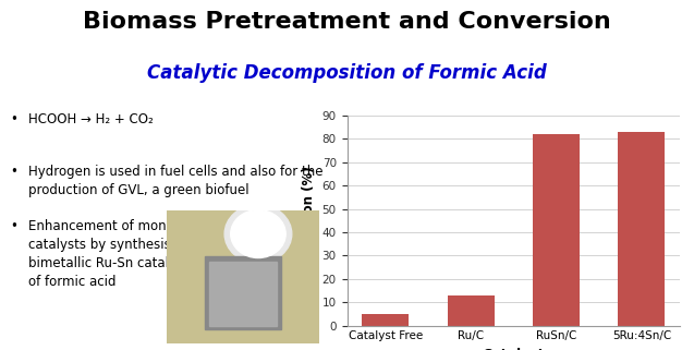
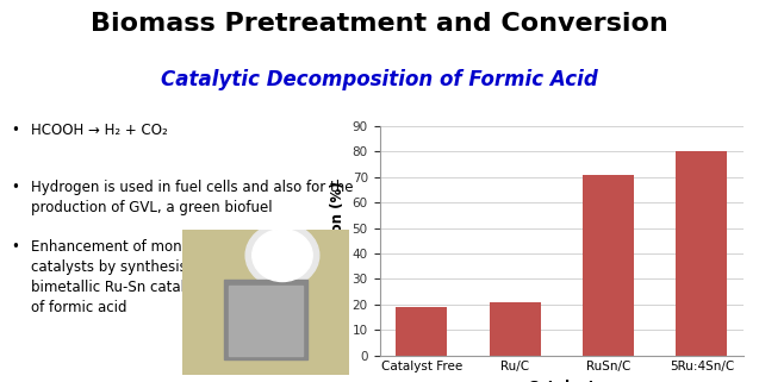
Catalyst Free: 5 -> 19
Ru/C: 13 -> 21
RuSn/C: 82 -> 71
5Ru:4Sn/C: 83 -> 80
